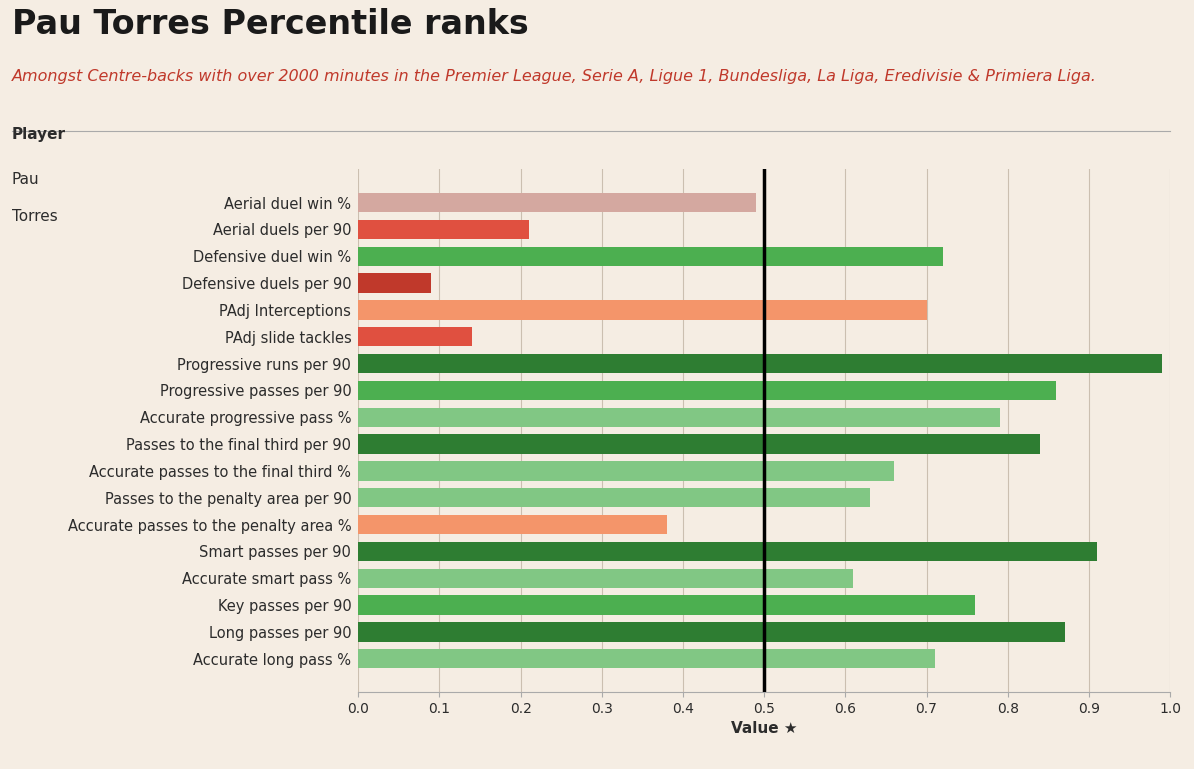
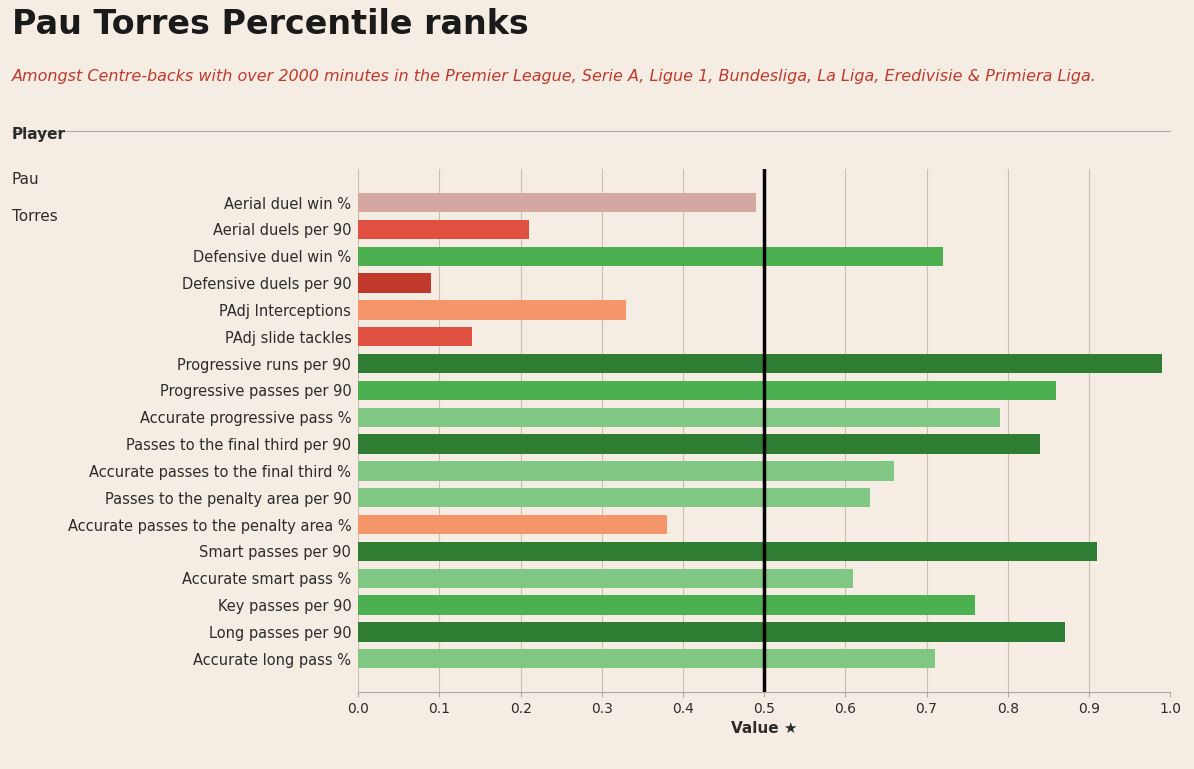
PAdj Interceptions: 0.70 -> 0.33
